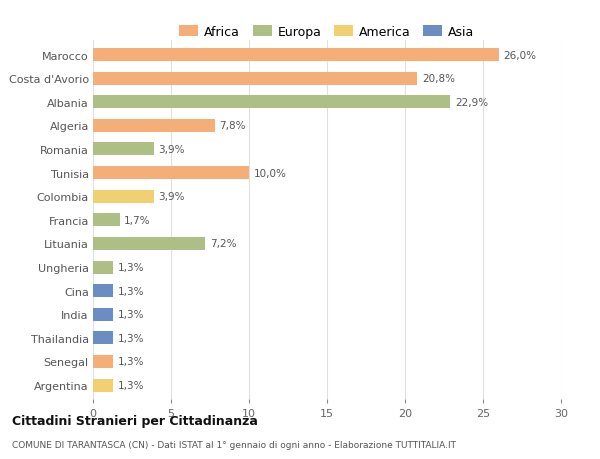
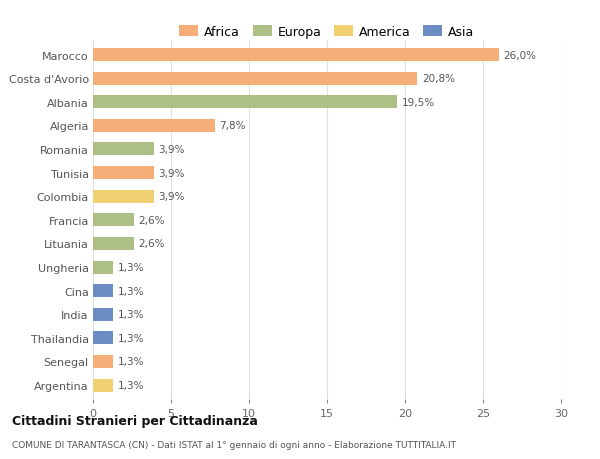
Albania: 22,9% -> 19,5%
Tunisia: 10,0% -> 3,9%
Francia: 1,7% -> 2,6%
Lituania: 7,2% -> 2,6%
